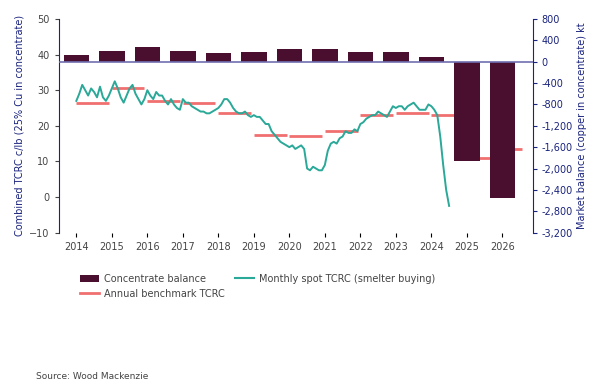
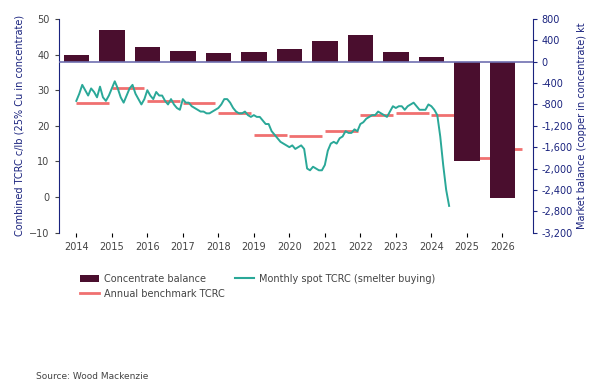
Concentrate balance/2015: 200 -> 600
Concentrate balance/2021: 230 -> 380
Concentrate balance/2022: 180 -> 500
